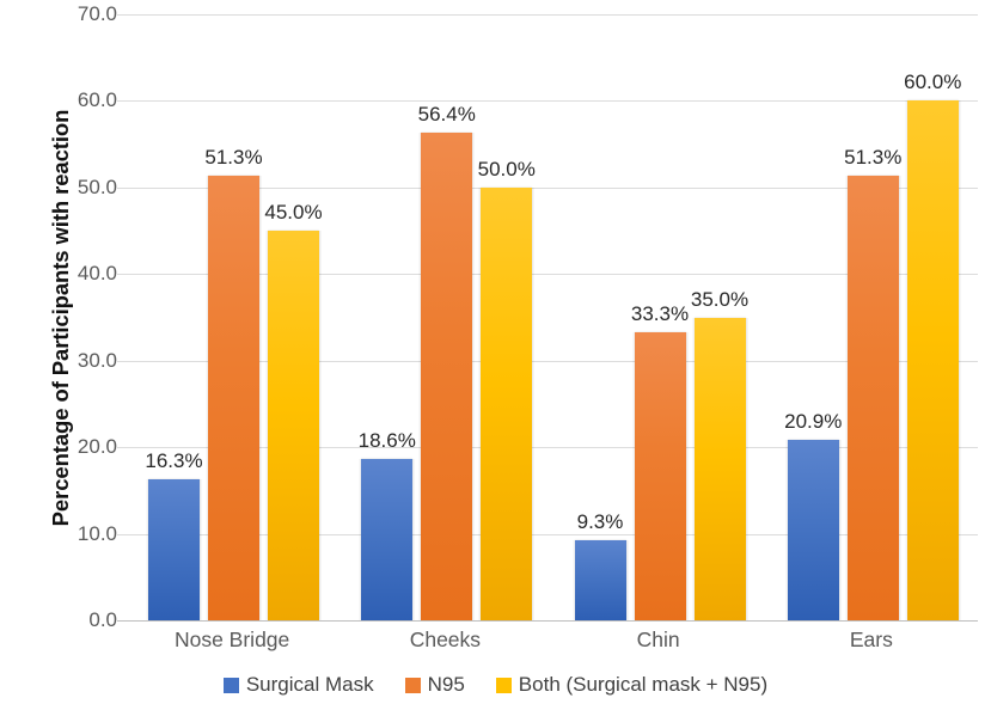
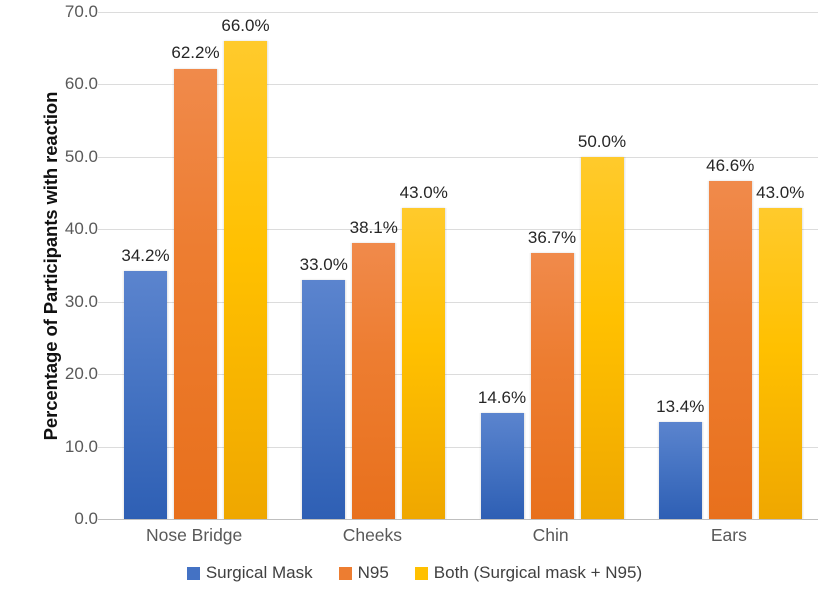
Surgical Mask/Nose Bridge: 16.3% -> 34.2%
N95/Nose Bridge: 51.3% -> 62.2%
Both (Surgical mask + N95)/Nose Bridge: 45.0% -> 66.0%
Surgical Mask/Cheeks: 18.6% -> 33.0%
N95/Cheeks: 56.4% -> 38.1%
Both (Surgical mask + N95)/Cheeks: 50.0% -> 43.0%
Surgical Mask/Chin: 9.3% -> 14.6%
N95/Chin: 33.3% -> 36.7%
Both (Surgical mask + N95)/Chin: 35.0% -> 50.0%
Surgical Mask/Ears: 20.9% -> 13.4%
N95/Ears: 51.3% -> 46.6%
Both (Surgical mask + N95)/Ears: 60.0% -> 43.0%
